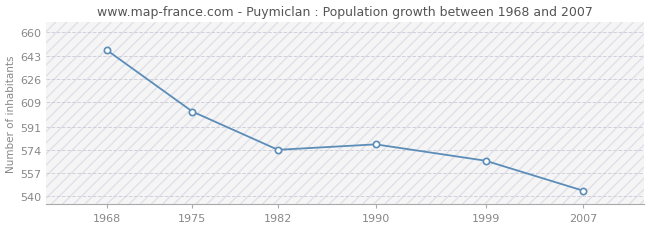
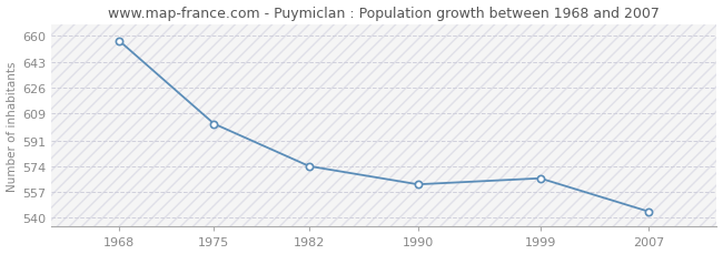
1968: 647 -> 657
1990: 578 -> 562
